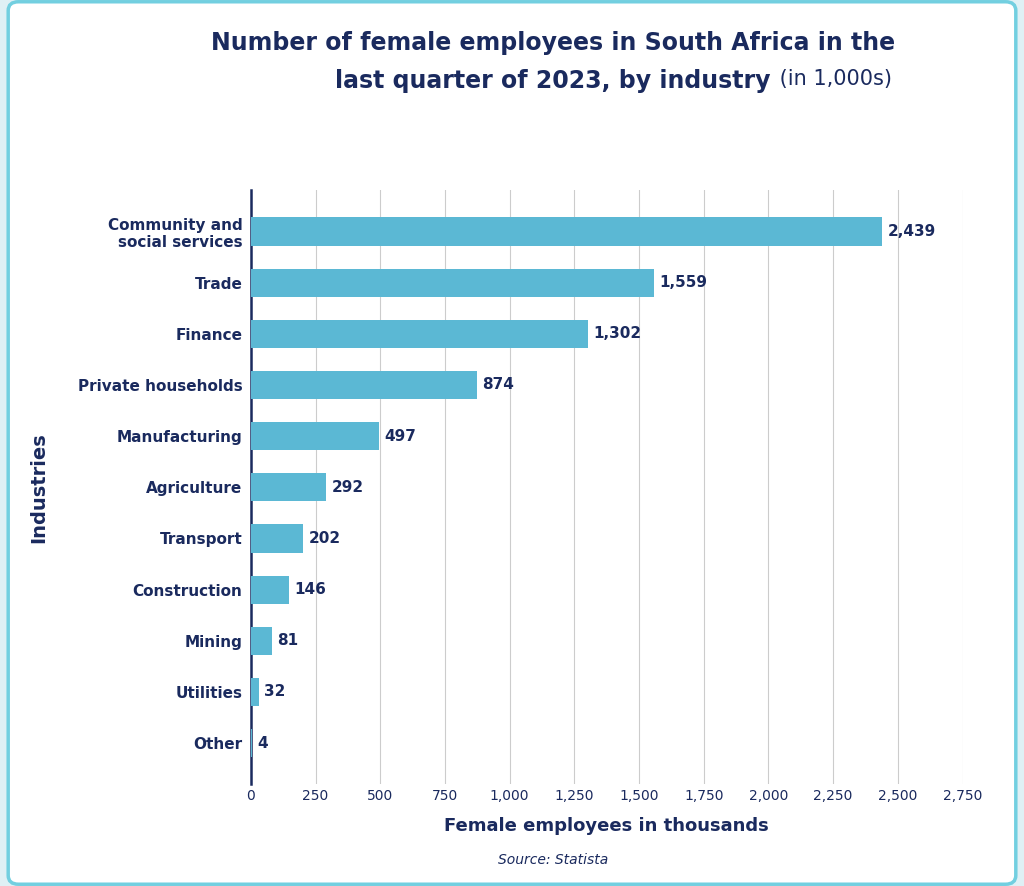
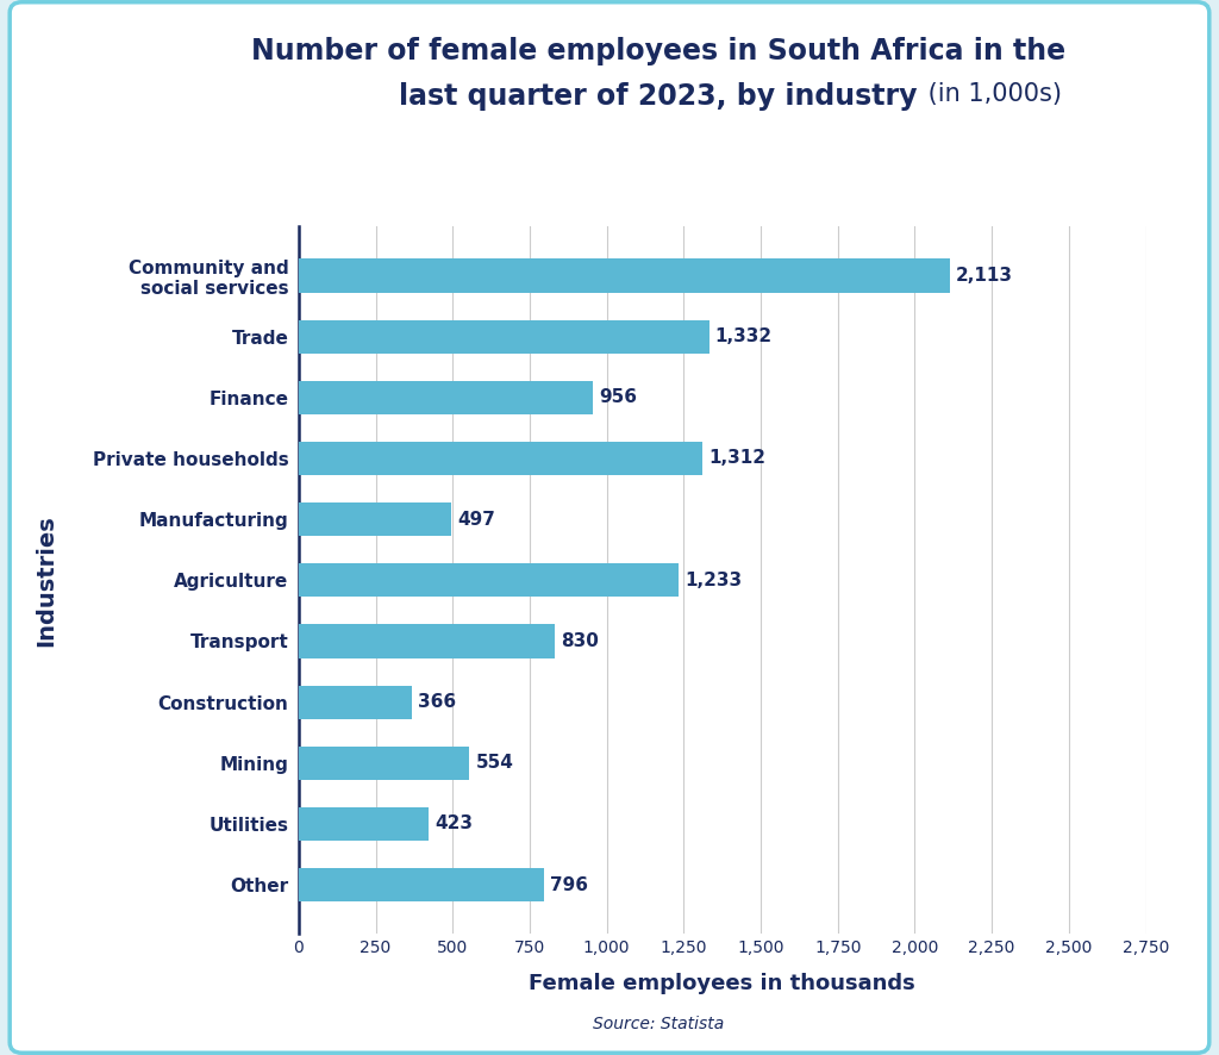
Community and social services: 2,439 -> 2,113
Trade: 1,559 -> 1,332
Finance: 1,302 -> 956
Private households: 874 -> 1,312
Agriculture: 292 -> 1,233
Transport: 202 -> 830
Construction: 146 -> 366
Mining: 81 -> 554
Utilities: 32 -> 423
Other: 4 -> 796
